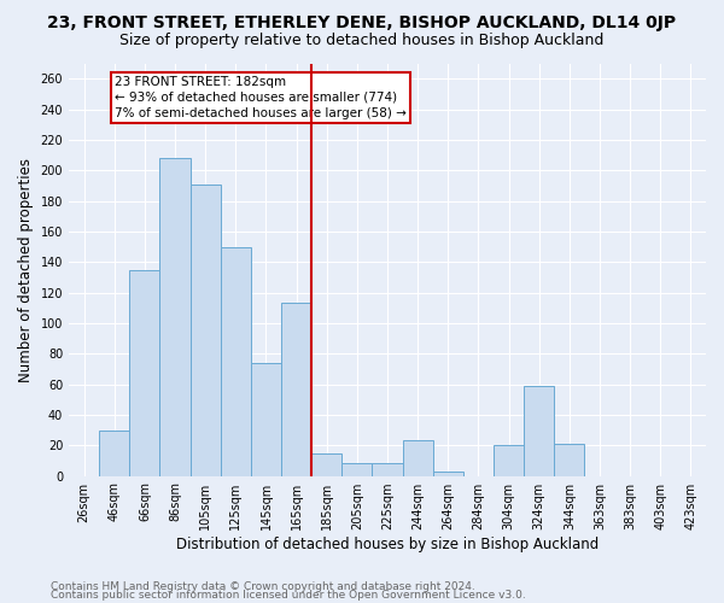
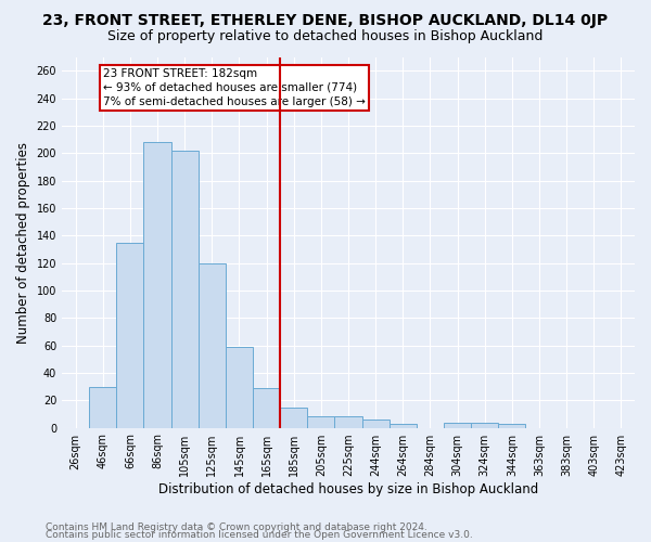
105sqm: 191 -> 202
125sqm: 150 -> 120
145sqm: 74 -> 59
165sqm: 113 -> 29
244sqm: 23 -> 6
304sqm: 20 -> 4
324sqm: 59 -> 4
344sqm: 21 -> 3
